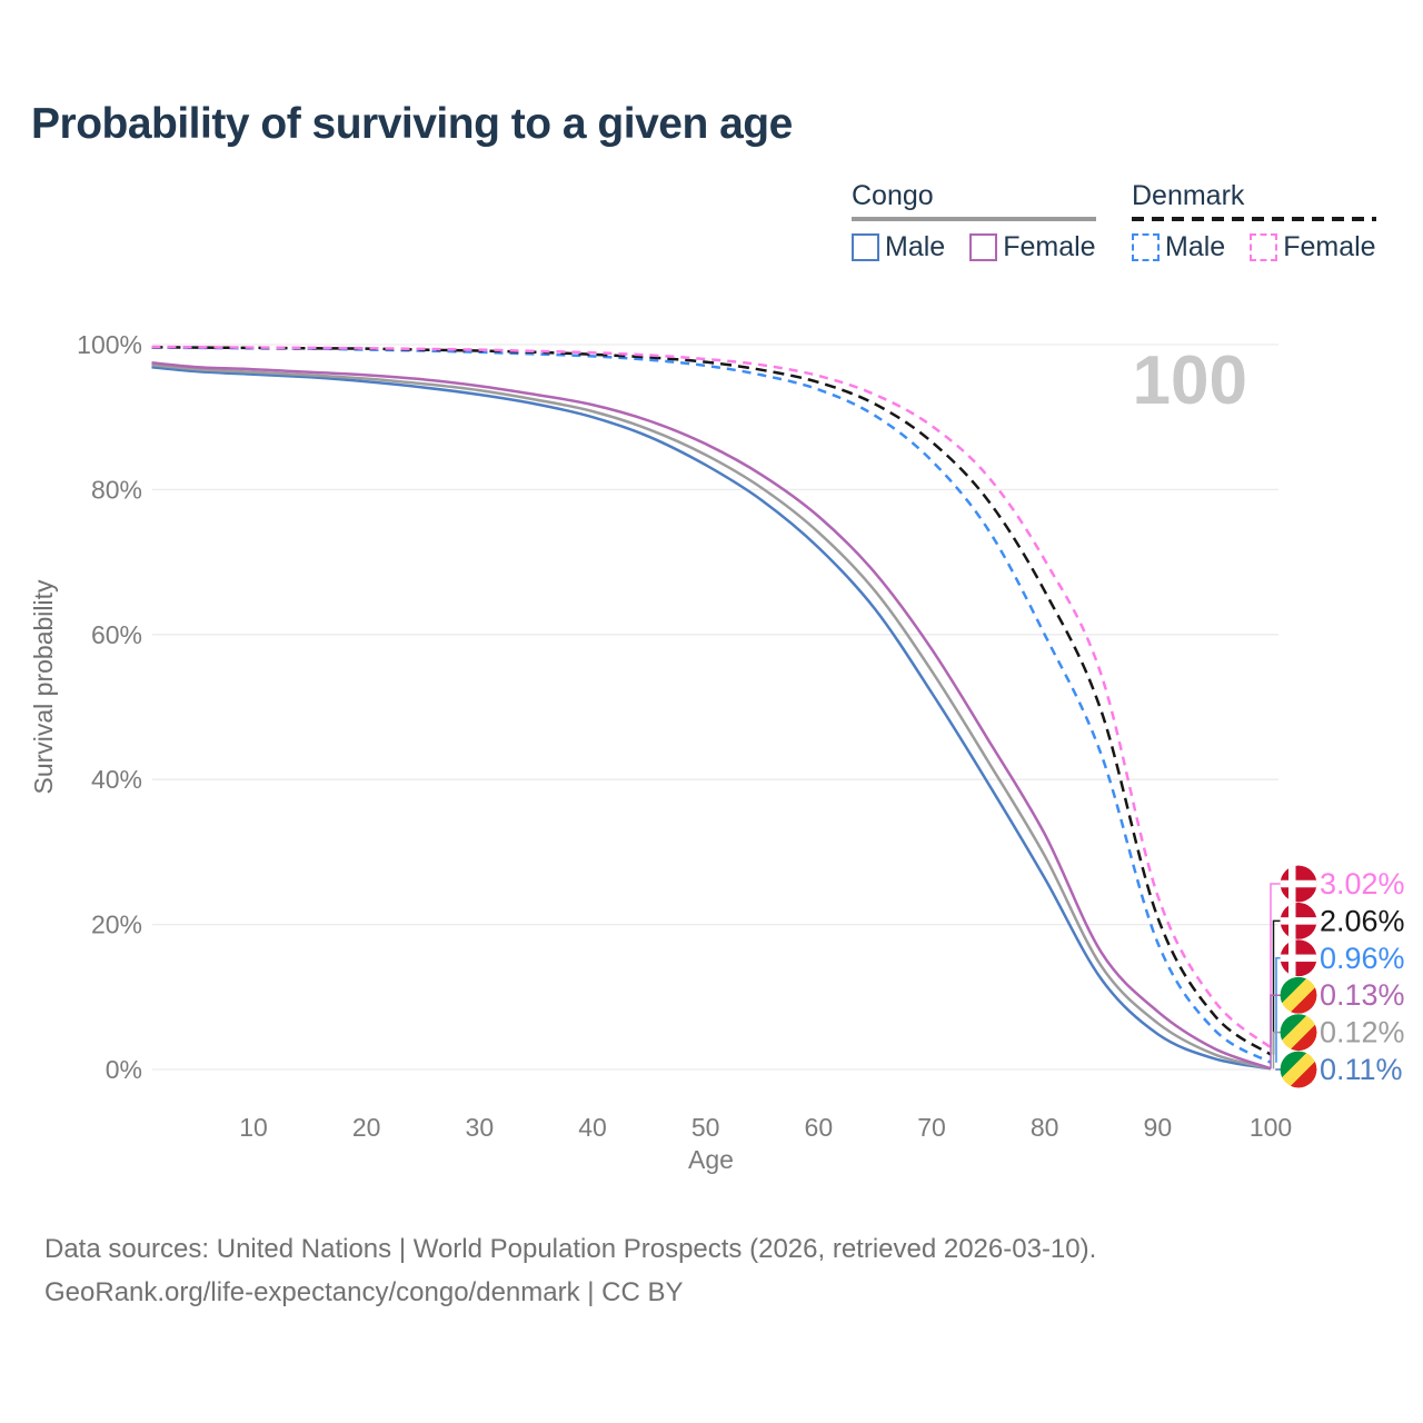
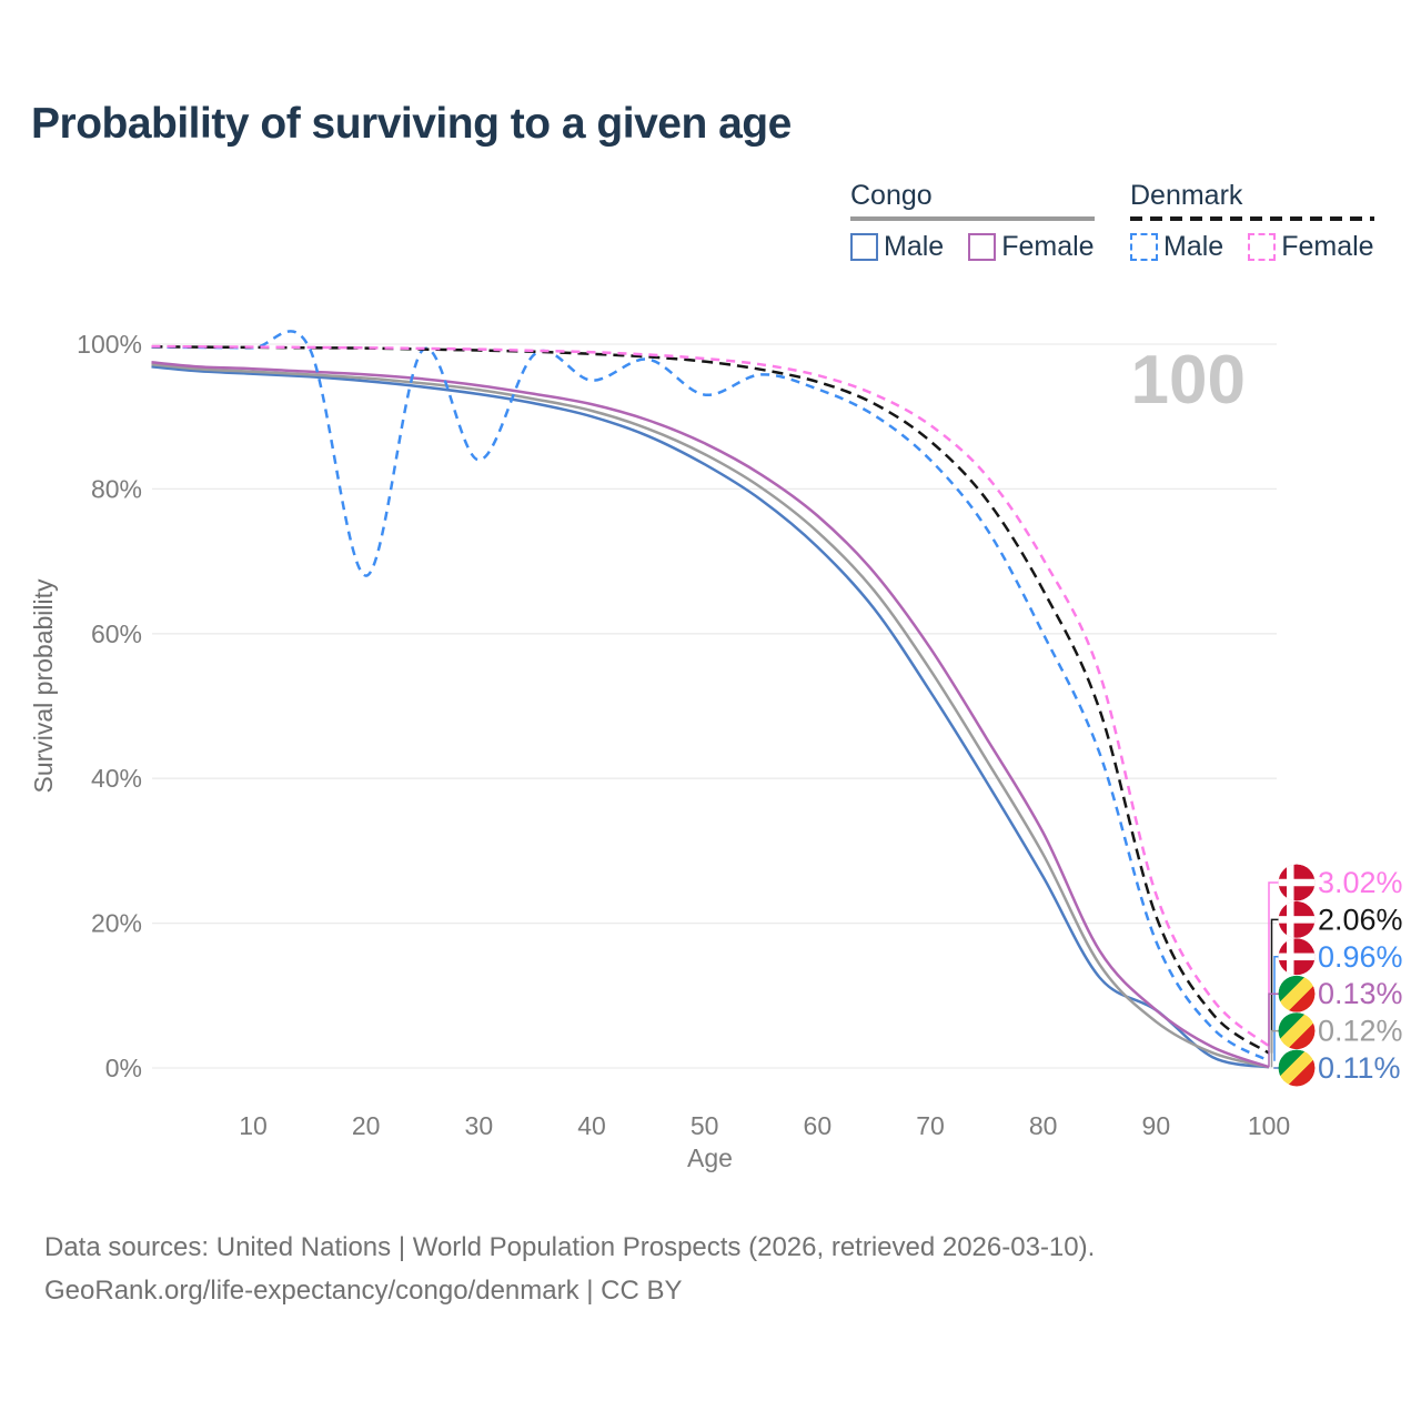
Denmark Male/20: 99% -> 68%
Denmark Male/30: 99% -> 84%
Denmark Male/40: 98% -> 95%
Denmark Male/50: 97% -> 93%
Congo Male/90: 5% -> 8%
